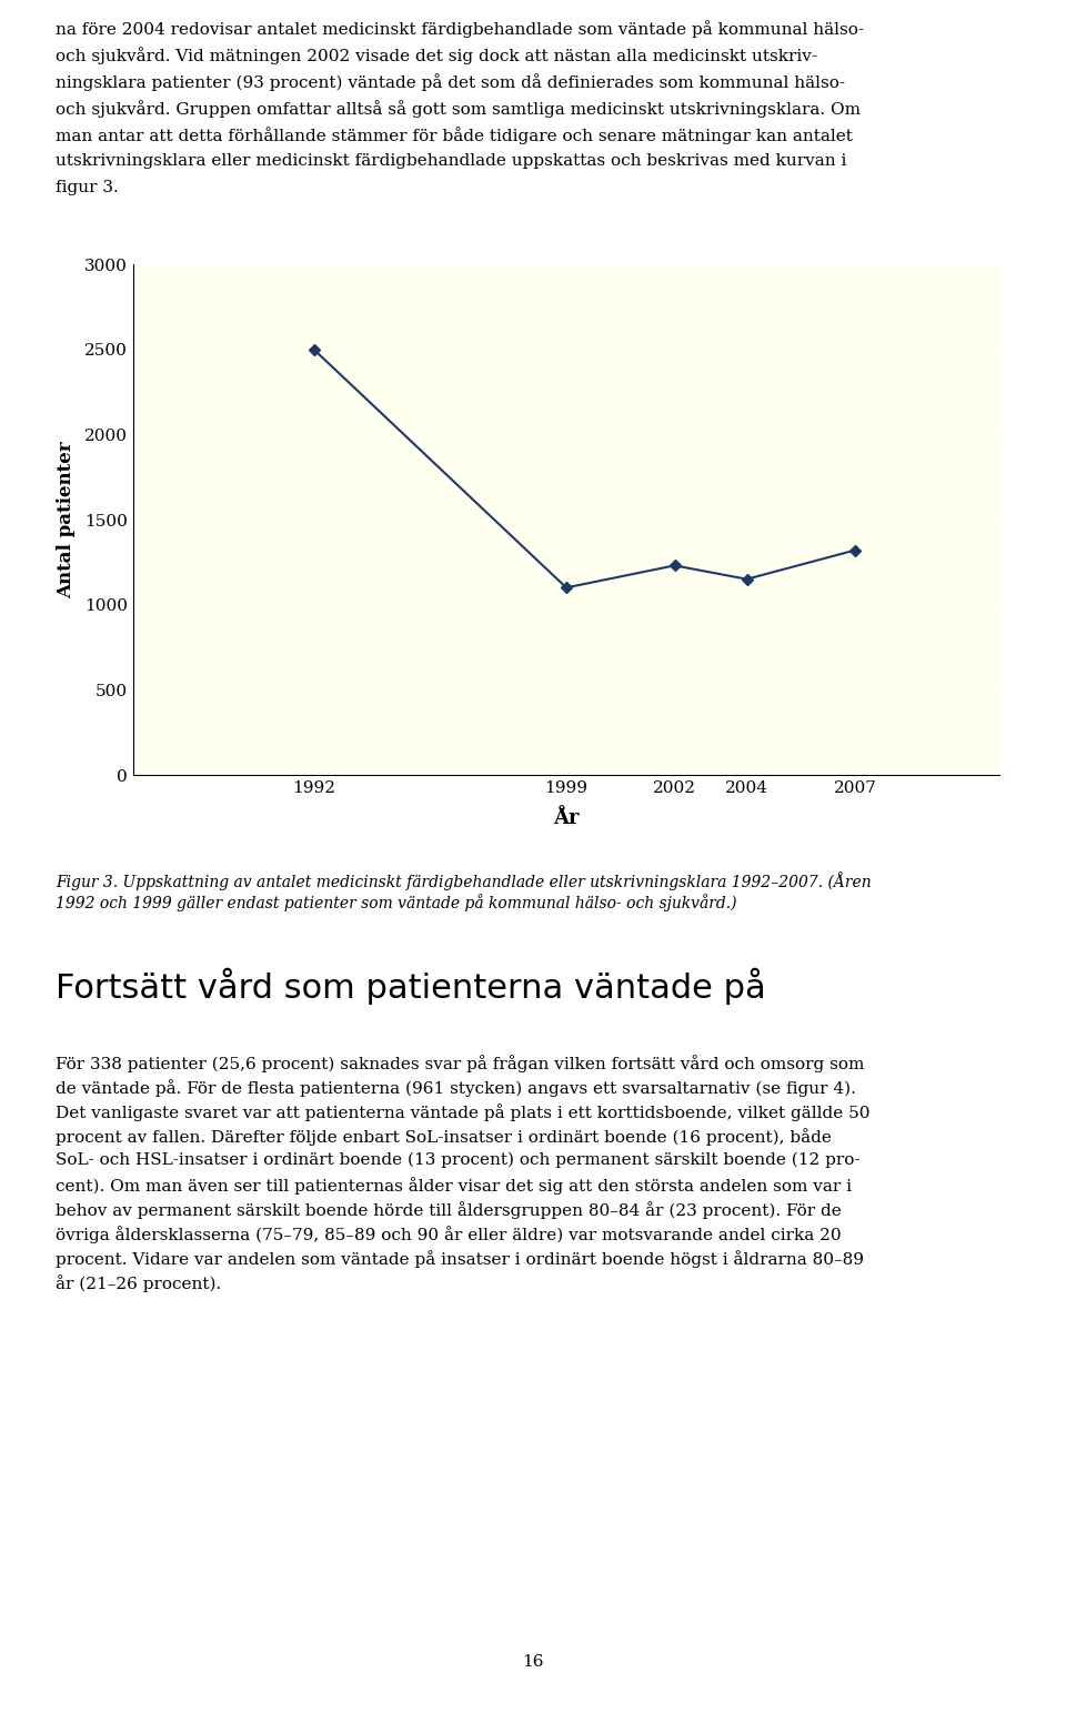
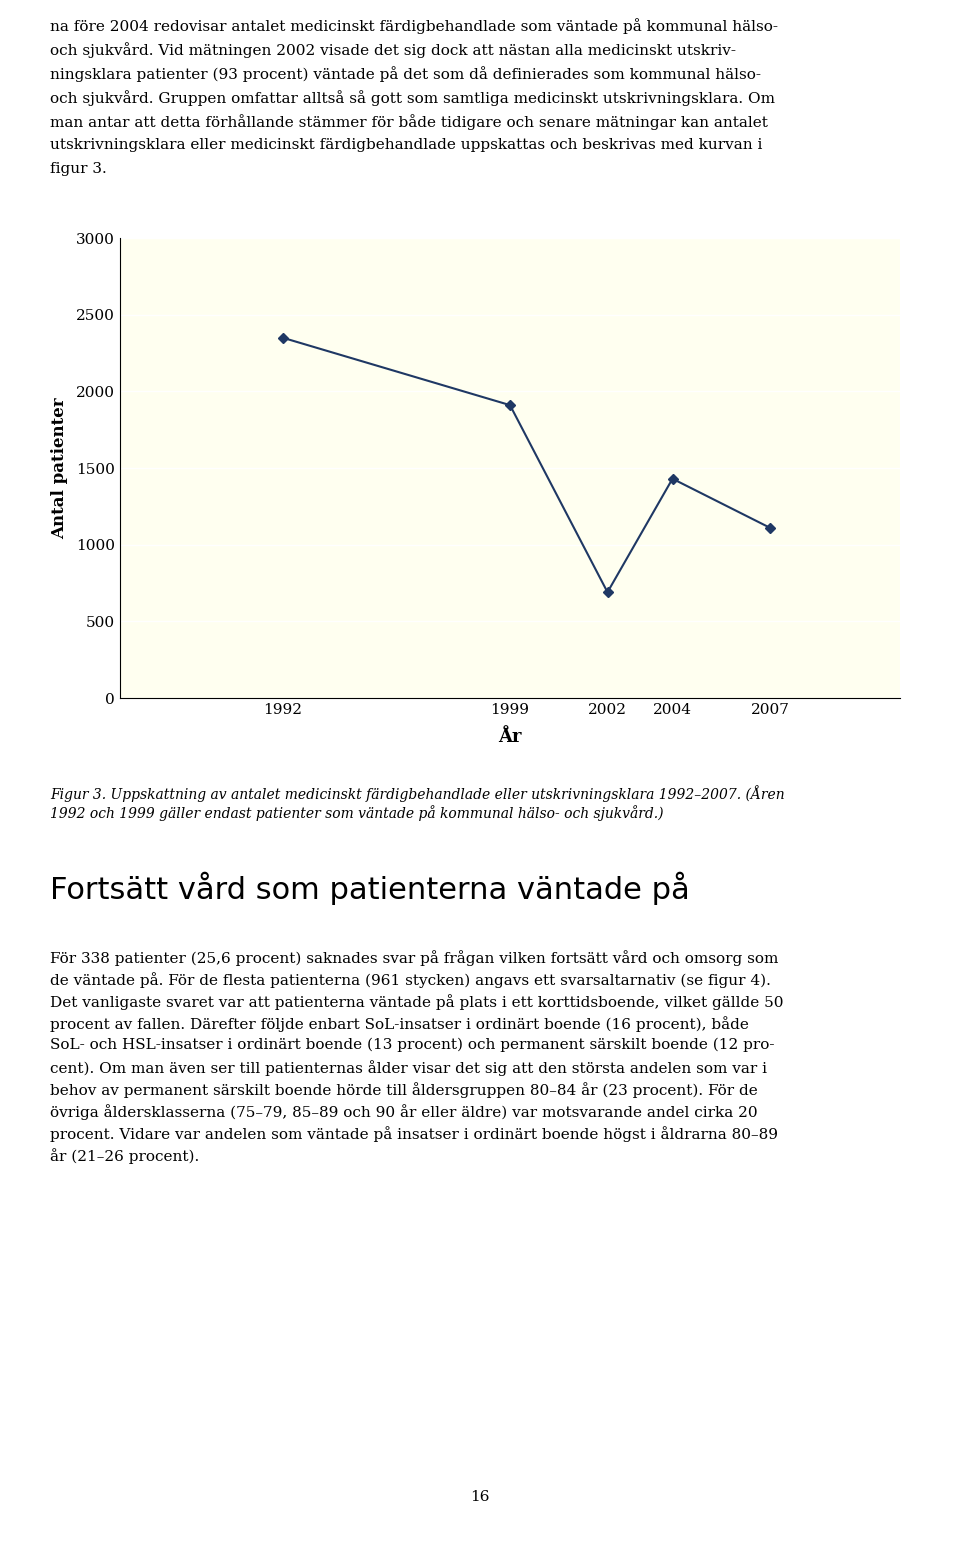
1992: 2500 -> 2350
1999: 1100 -> 1910
2002: 1230 -> 690
2004: 1150 -> 1430
2007: 1320 -> 1110
